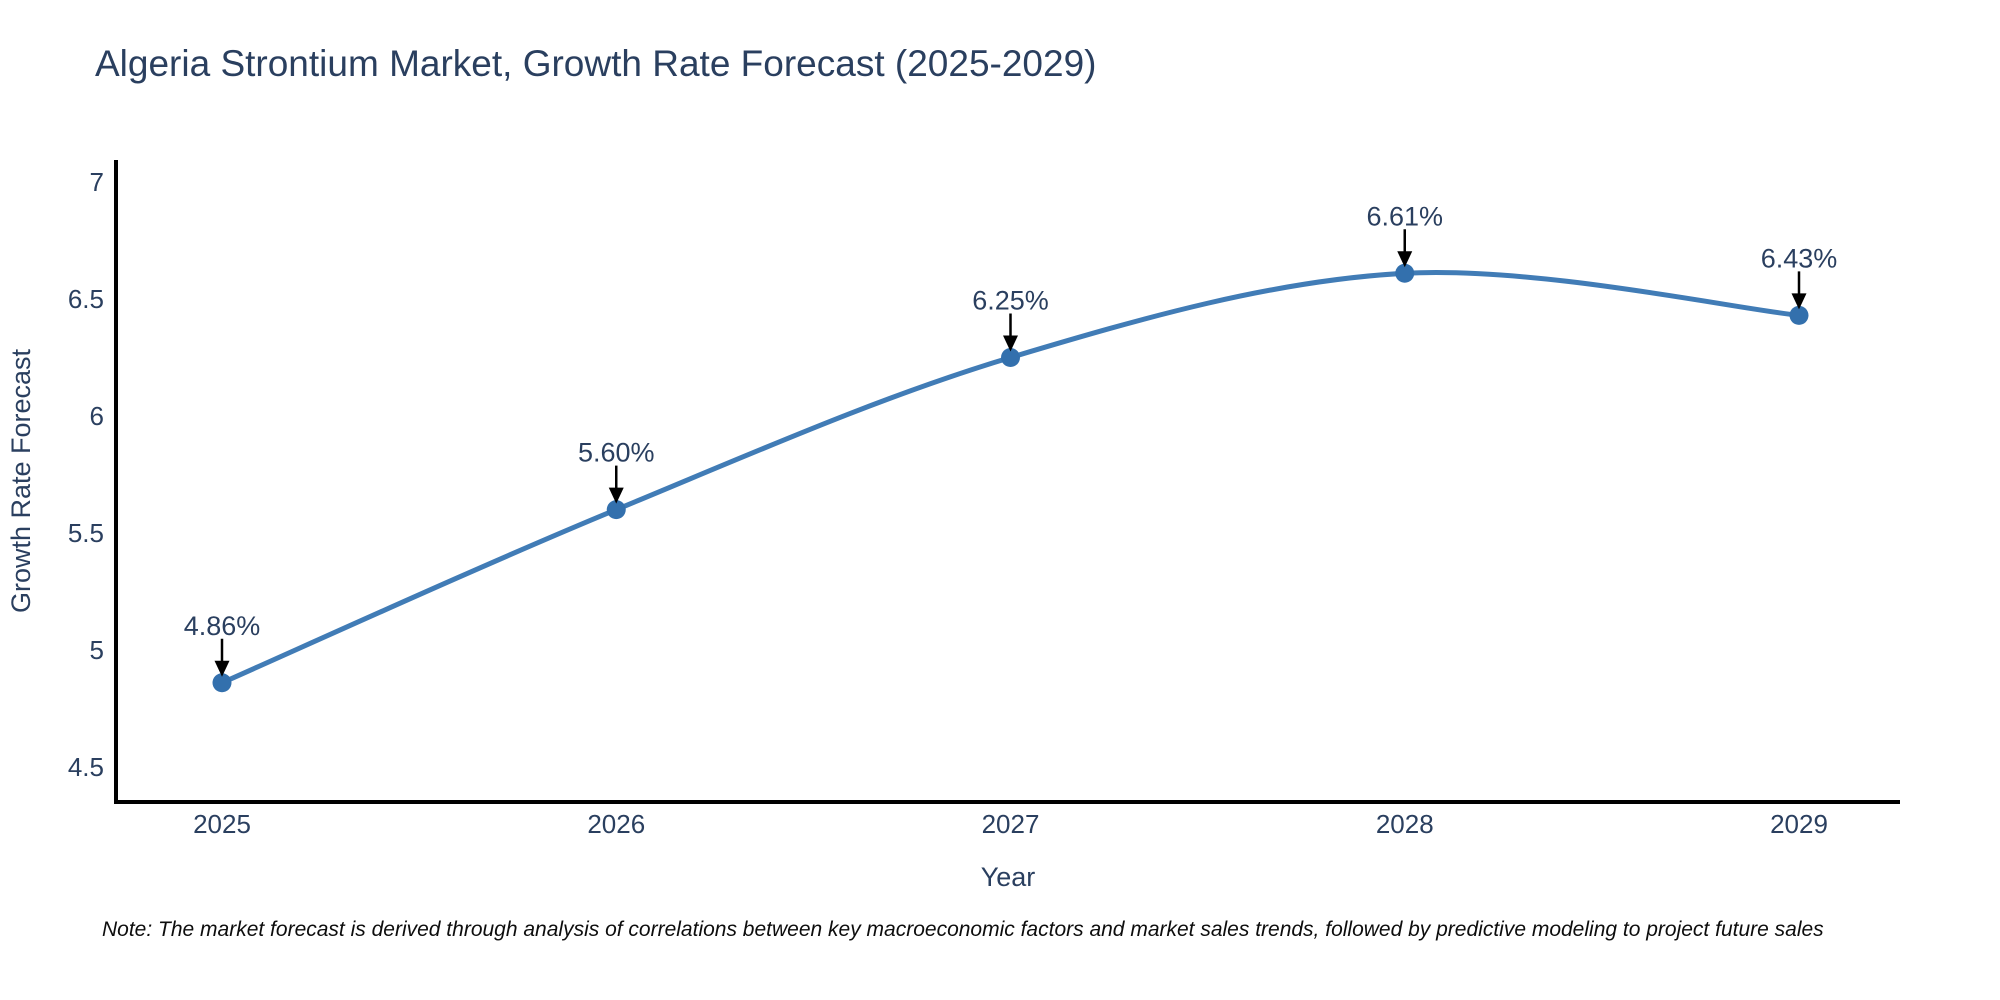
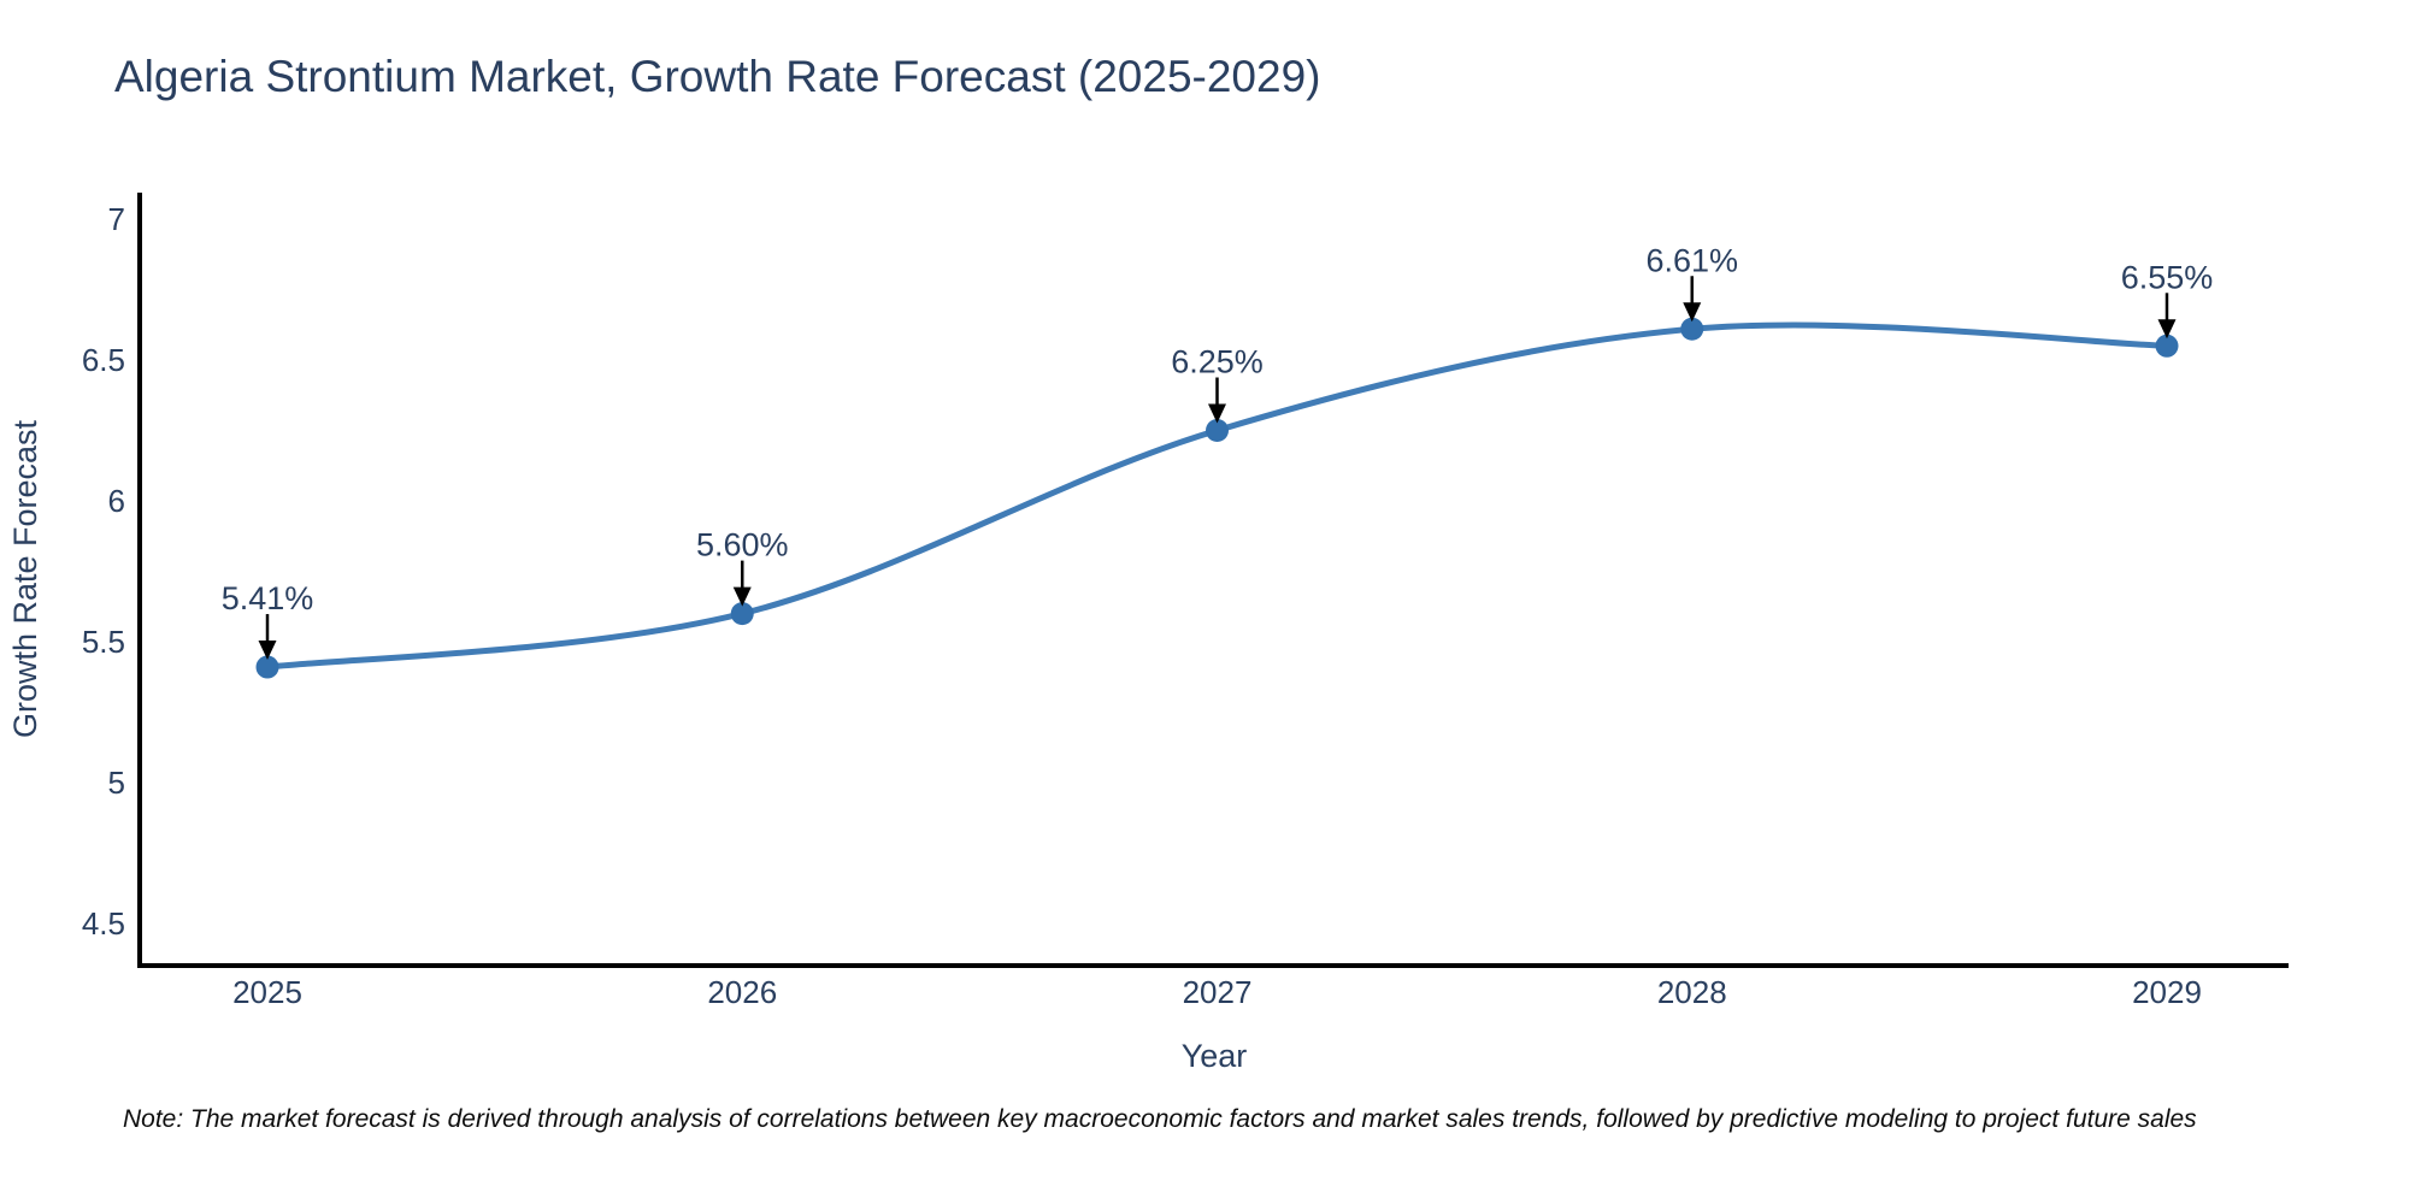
2025: 4.86% -> 5.41%
2029: 6.43% -> 6.55%
